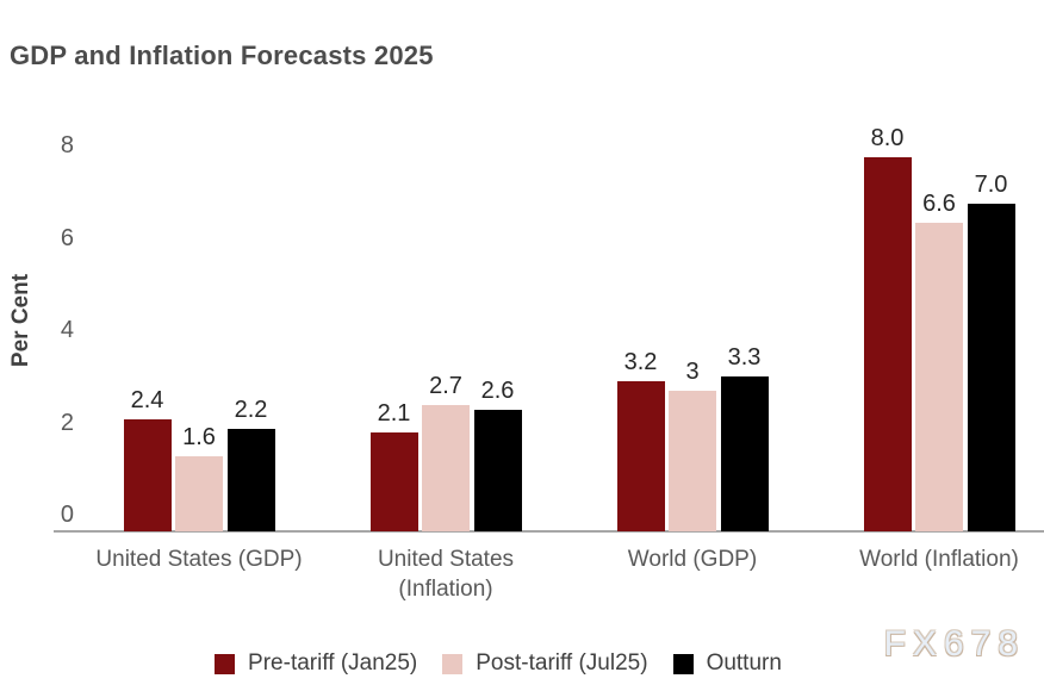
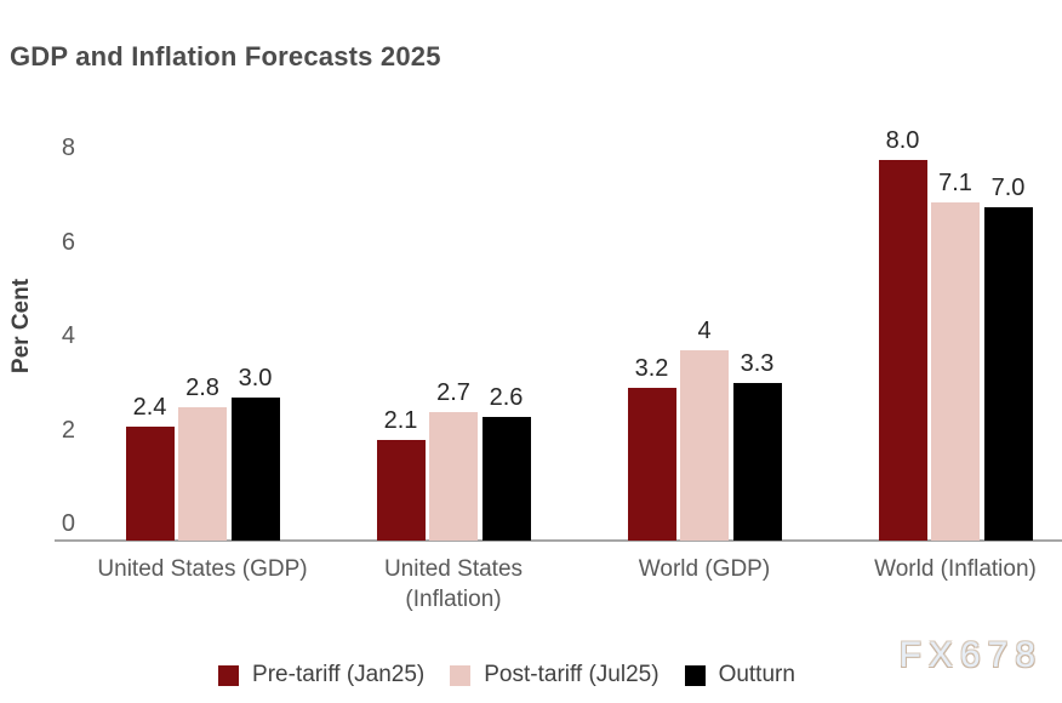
Post-tariff (Jul25)/United States (GDP): 1.6 -> 2.8
Outturn/United States (GDP): 2.2 -> 3.0
Post-tariff (Jul25)/World (GDP): 3 -> 4
Post-tariff (Jul25)/World (Inflation): 6.6 -> 7.1
